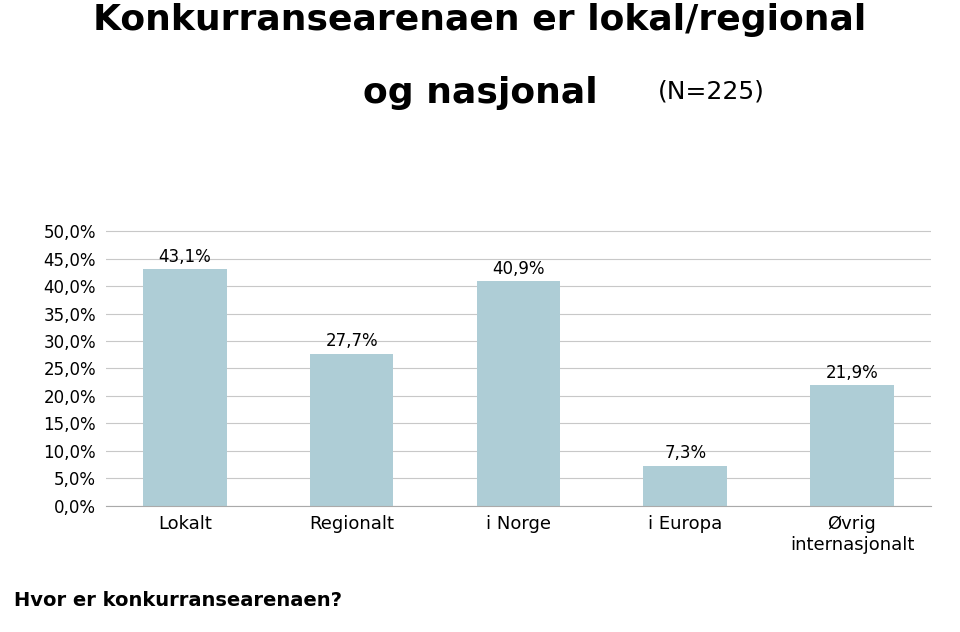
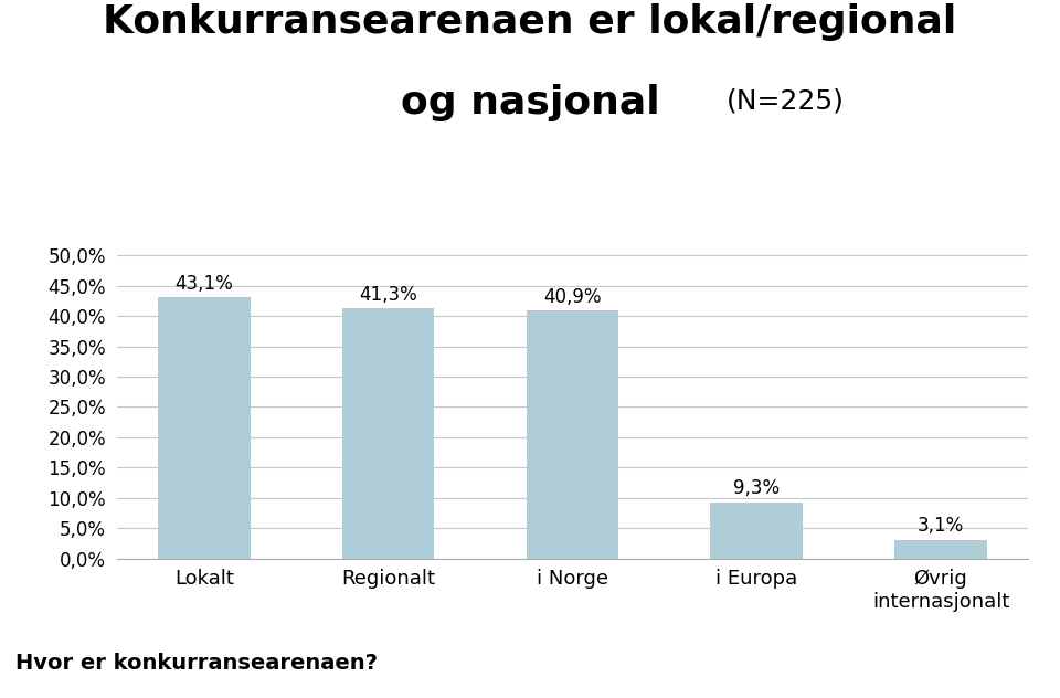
Regionalt: 27,7% -> 41,3%
i Europa: 7,3% -> 9,3%
Øvrig internasjonalt: 21,9% -> 3,1%
